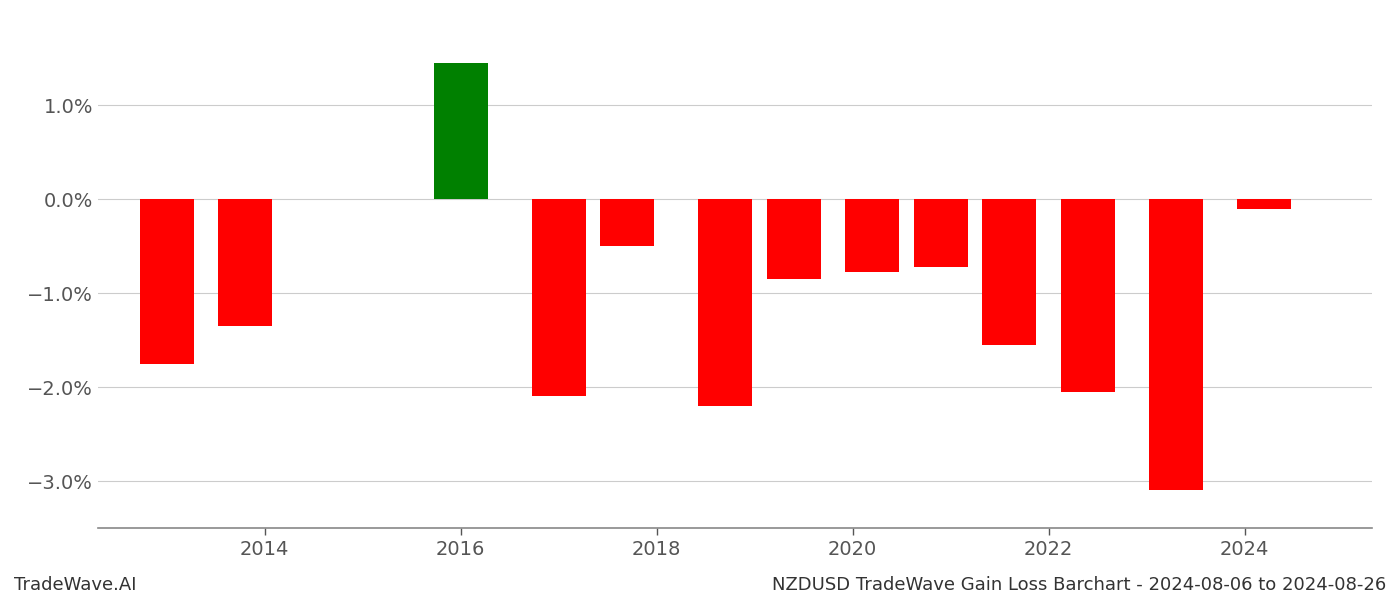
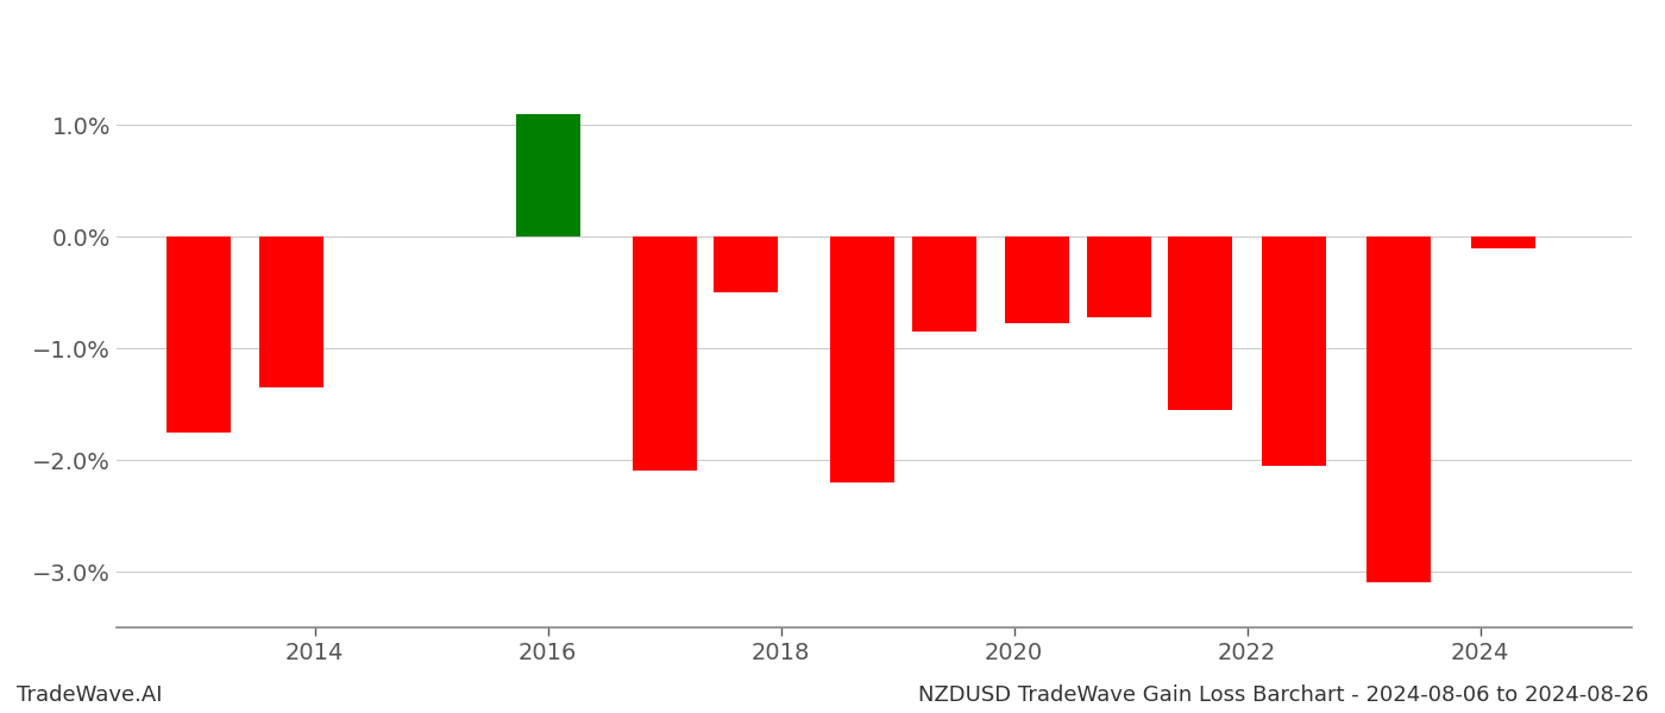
2016: 1.45% -> 1.10%
